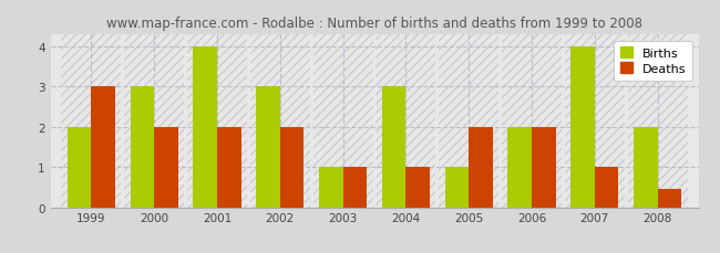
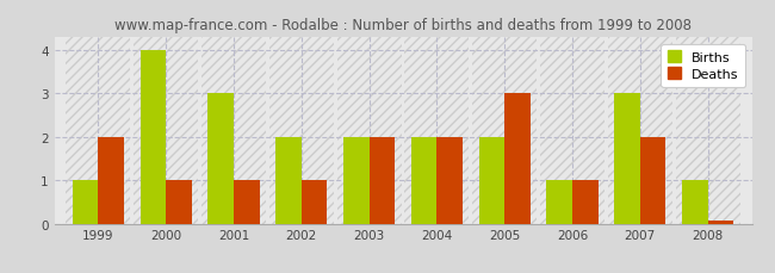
Births/1999: 2 -> 1
Deaths/1999: 3.00 -> 2.00
Births/2000: 3 -> 4
Deaths/2000: 2.00 -> 1.00
Births/2001: 4 -> 3
Deaths/2001: 2.00 -> 1.00
Births/2002: 3 -> 2
Deaths/2002: 2.00 -> 1.00
Births/2003: 1 -> 2
Deaths/2003: 1.00 -> 2.00
Births/2004: 3 -> 2
Deaths/2004: 1.00 -> 2.00
Births/2005: 1 -> 2
Deaths/2005: 2.00 -> 3.00
Births/2006: 2 -> 1
Deaths/2006: 2.00 -> 1.00
Births/2007: 4 -> 3
Deaths/2007: 1.00 -> 2.00
Births/2008: 2 -> 1
Deaths/2008: 0.45 -> 0.07
